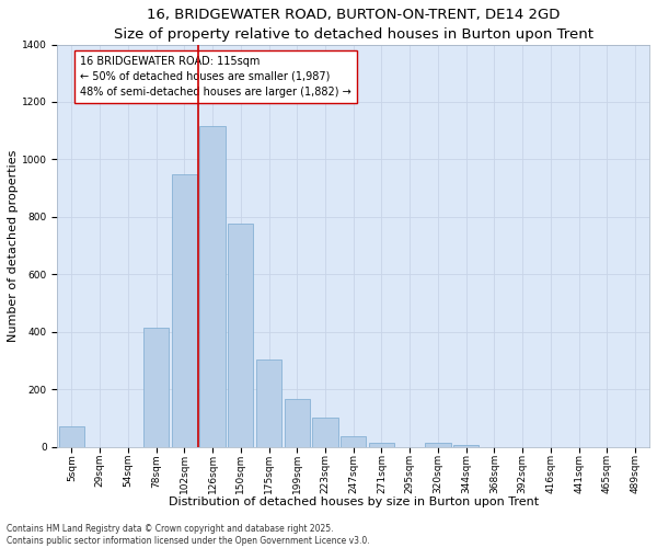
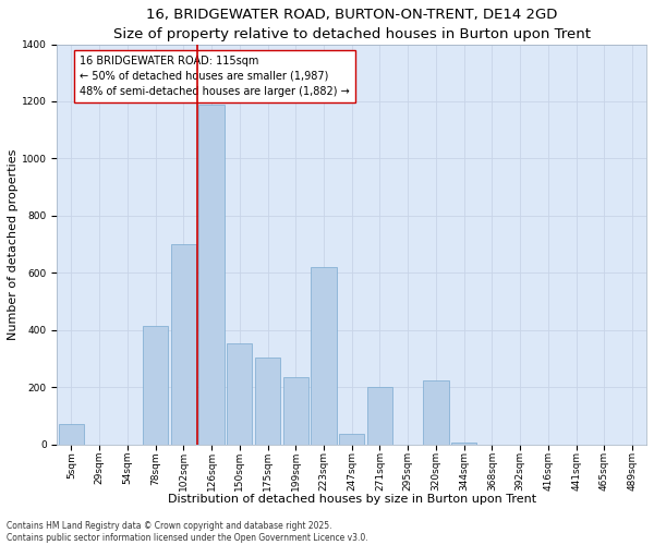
102sqm: 950 -> 700
126sqm: 1115 -> 1190
150sqm: 775 -> 355
199sqm: 165 -> 235
223sqm: 100 -> 620
271sqm: 15 -> 200
320sqm: 15 -> 225
